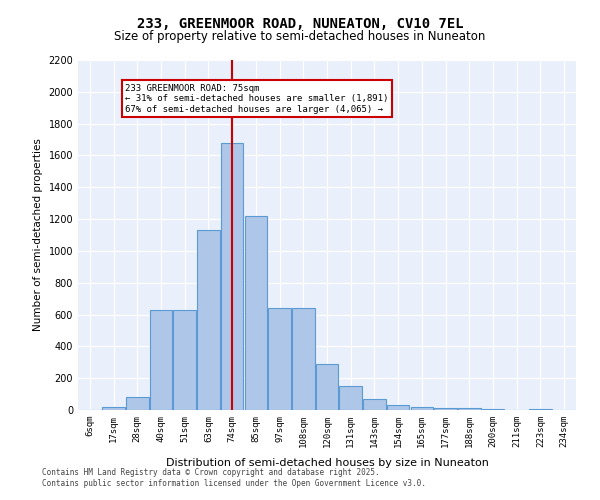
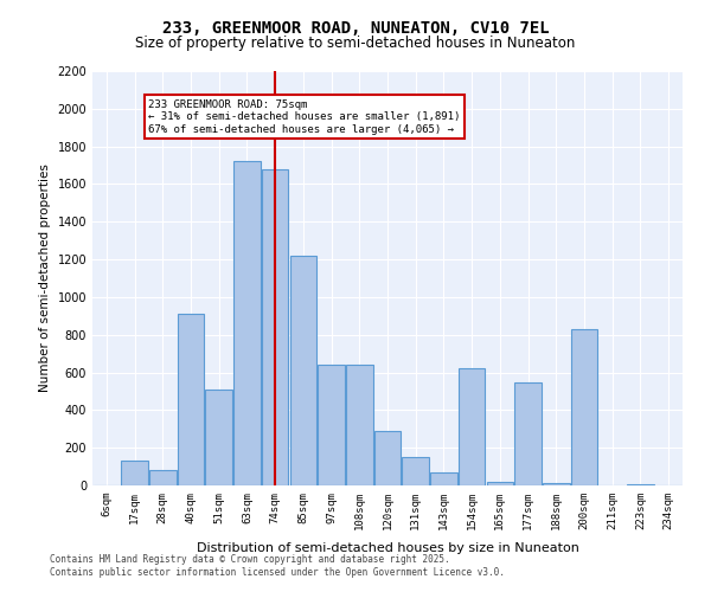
17sqm: 20 -> 130
40sqm: 630 -> 910
51sqm: 630 -> 510
63sqm: 1130 -> 1720
154sqm: 30 -> 620
177sqm: 10 -> 550
200sqm: 0 -> 830
